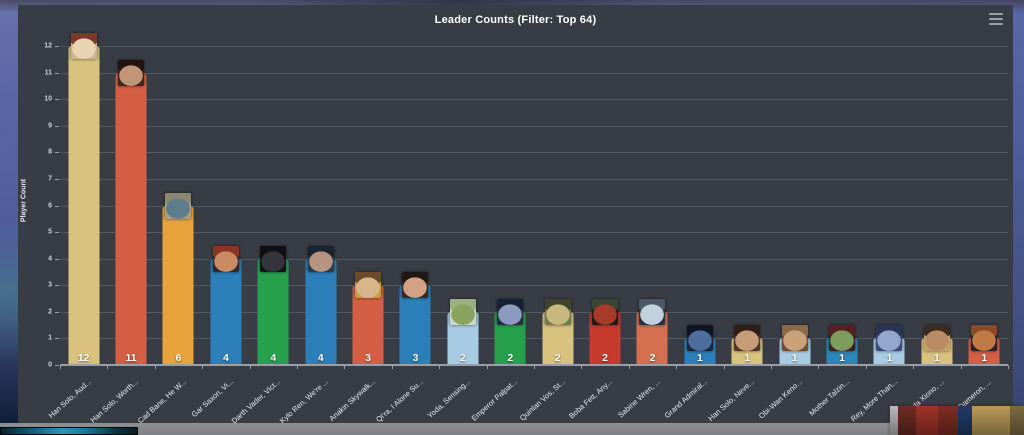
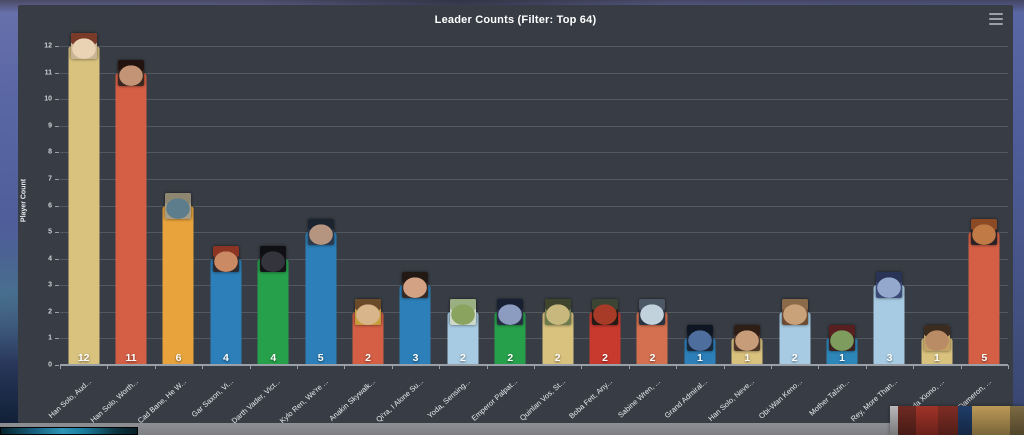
Kylo Ren, We're ...: 4 -> 5
Anakin Skywalk...: 3 -> 2
Obi-Wan Keno...: 1 -> 2
Rey, More Than...: 1 -> 3
Poe Dameron, ...: 1 -> 5
